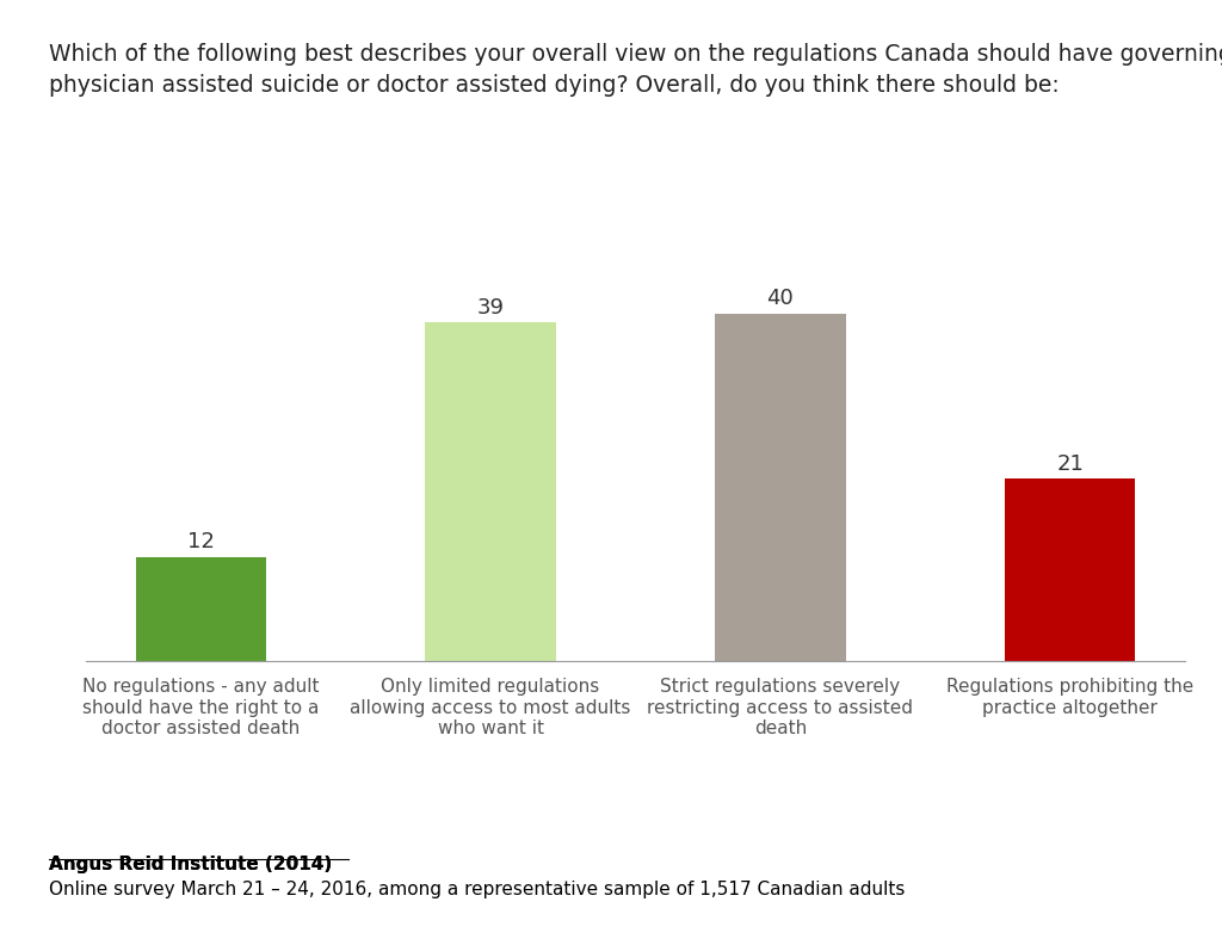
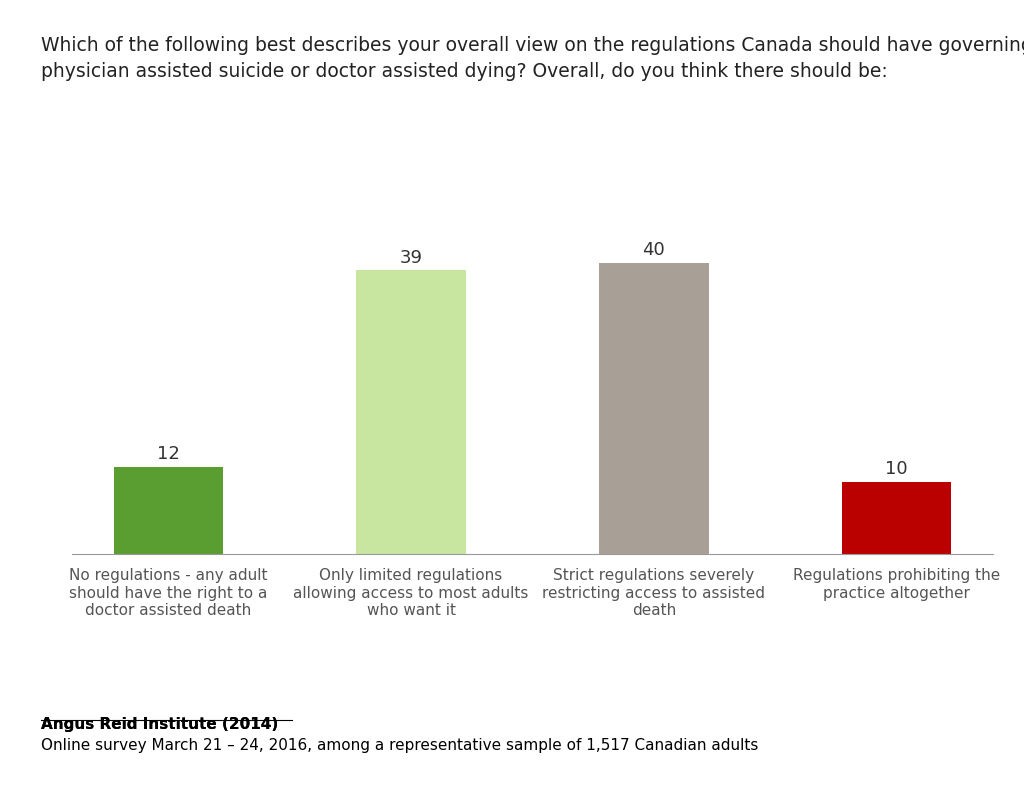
Regulations prohibiting the practice altogether: 21 -> 10
